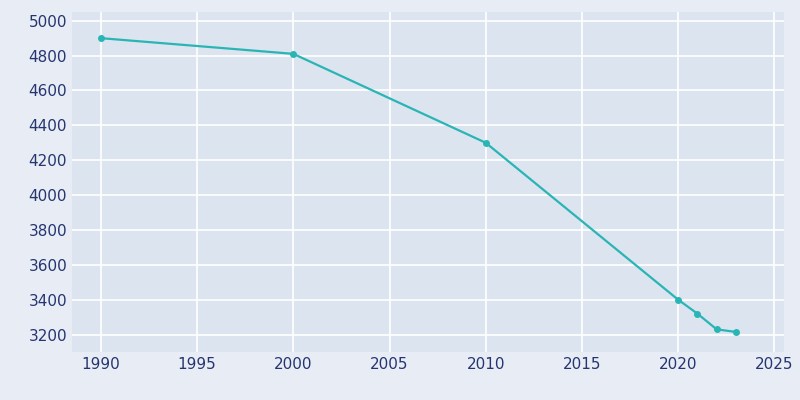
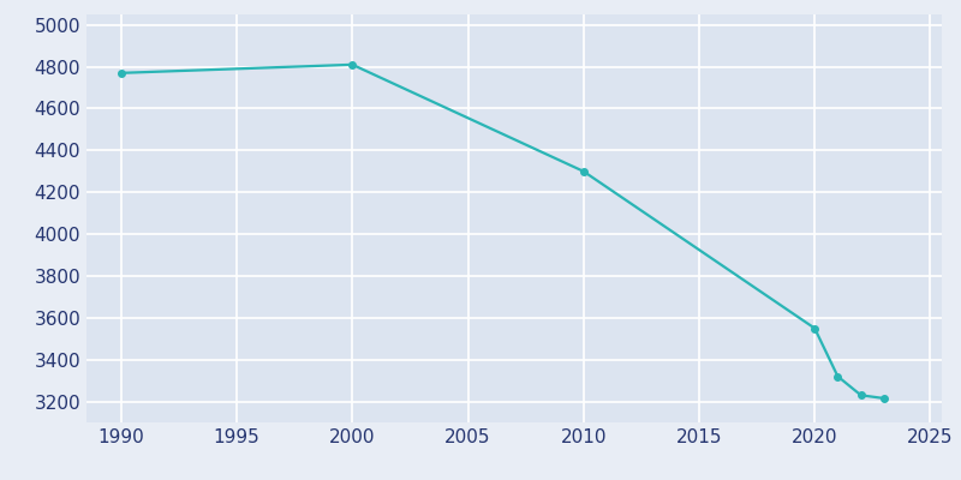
1990: 4900 -> 4770
2020: 3400 -> 3550
